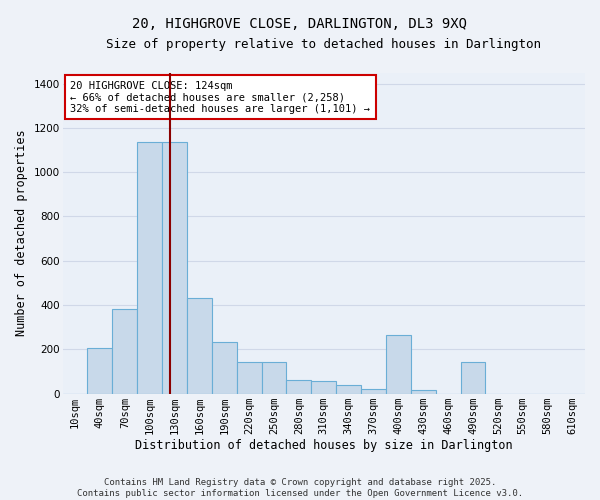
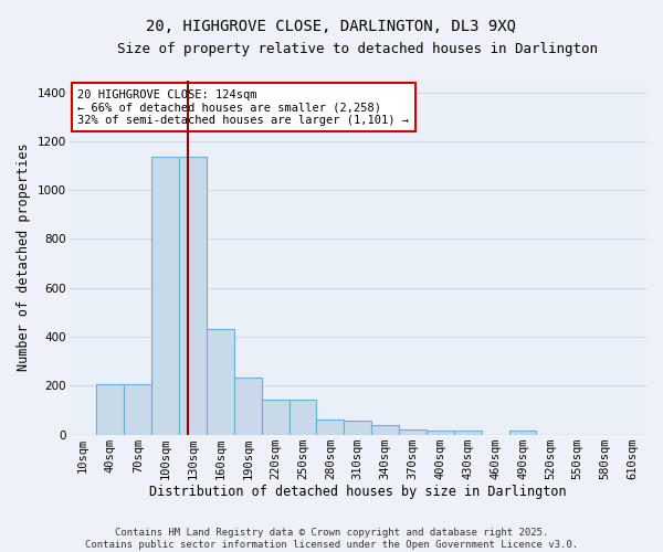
70sqm: 380 -> 205
400sqm: 265 -> 15
490sqm: 145 -> 15
